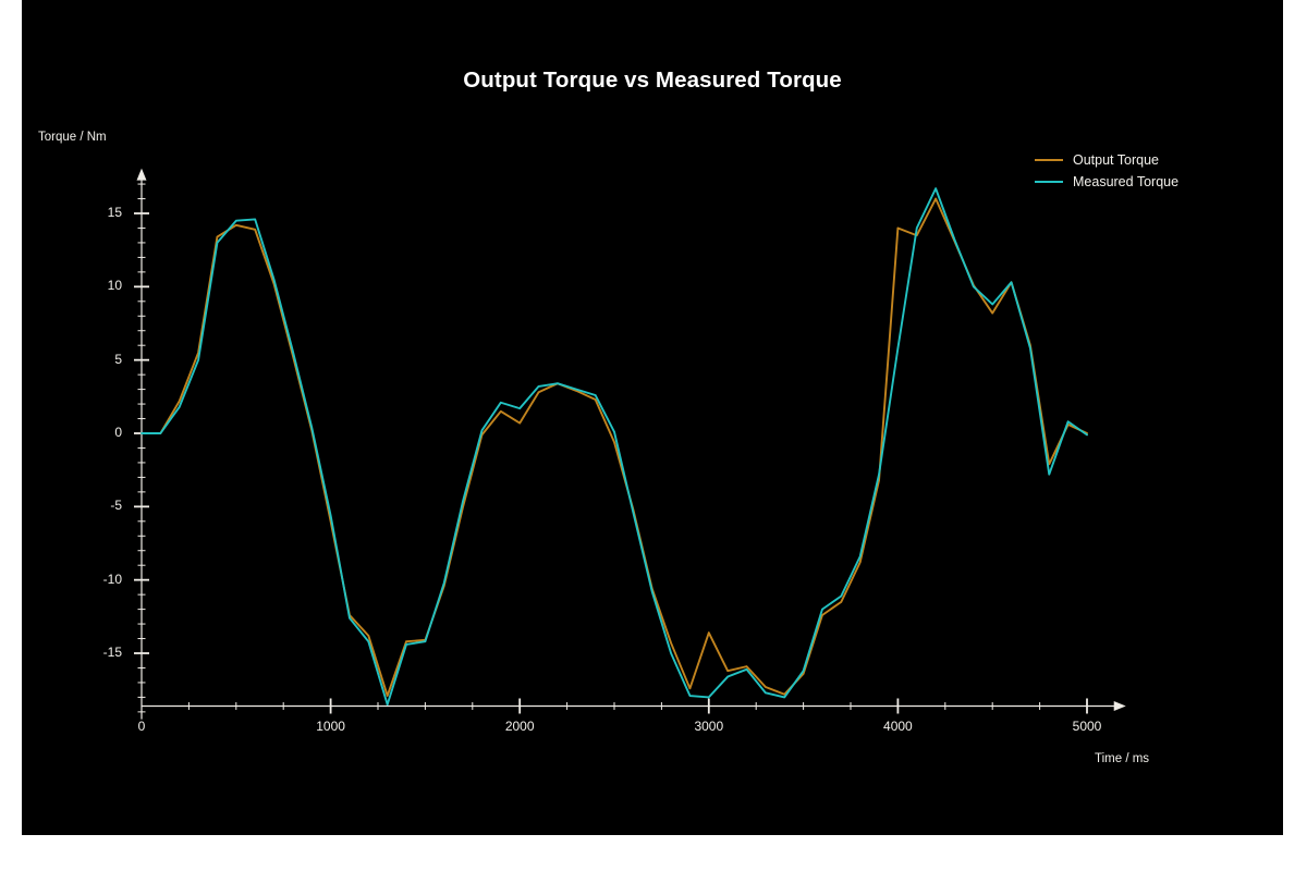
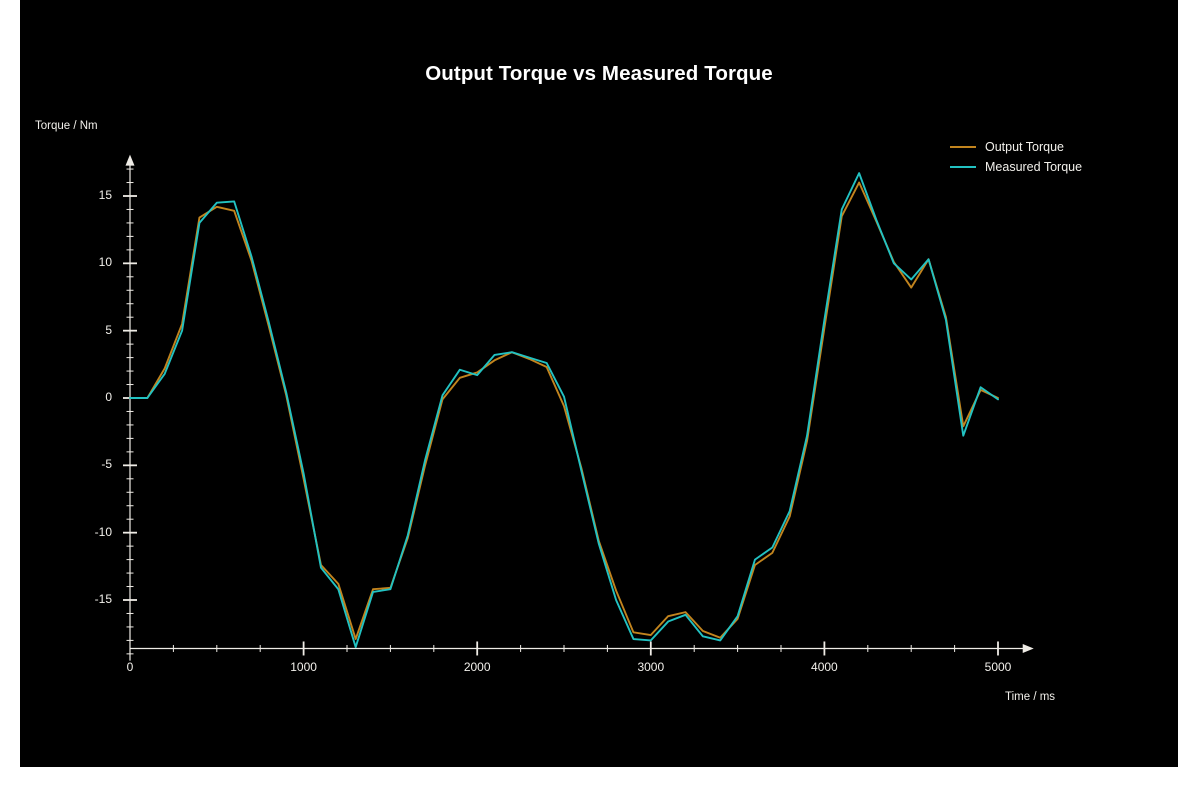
Output Torque/2000: 0.7 -> 1.9
Output Torque/3000: -13.6 -> -17.6
Output Torque/4000: 14.0 -> 5.2
